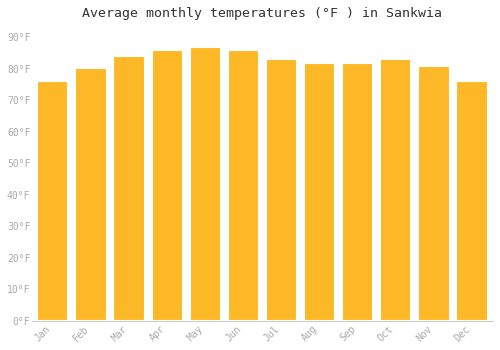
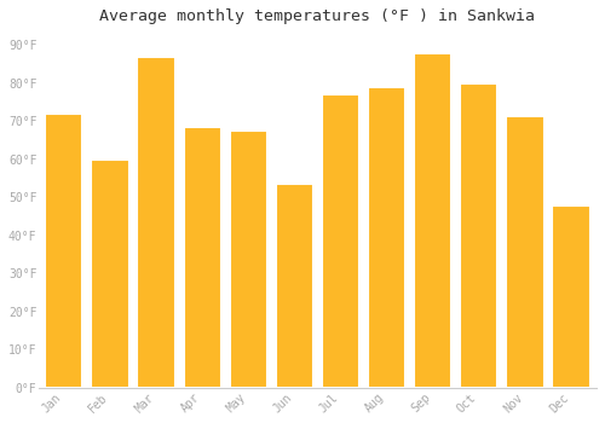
Jan: 76.3°F -> 72.0°F
Feb: 80.2°F -> 60.0°F
Mar: 84.0°F -> 87.0°F
Apr: 86.0°F -> 68.5°F
May: 87.1°F -> 67.5°F
Jun: 86.0°F -> 53.5°F
Jul: 83.1°F -> 77.0°F
Aug: 81.9°F -> 79.0°F
Sep: 81.9°F -> 88.0°F
Oct: 83.3°F -> 80.0°F
Nov: 81.0°F -> 71.5°F
Dec: 76.1°F -> 48.0°F
